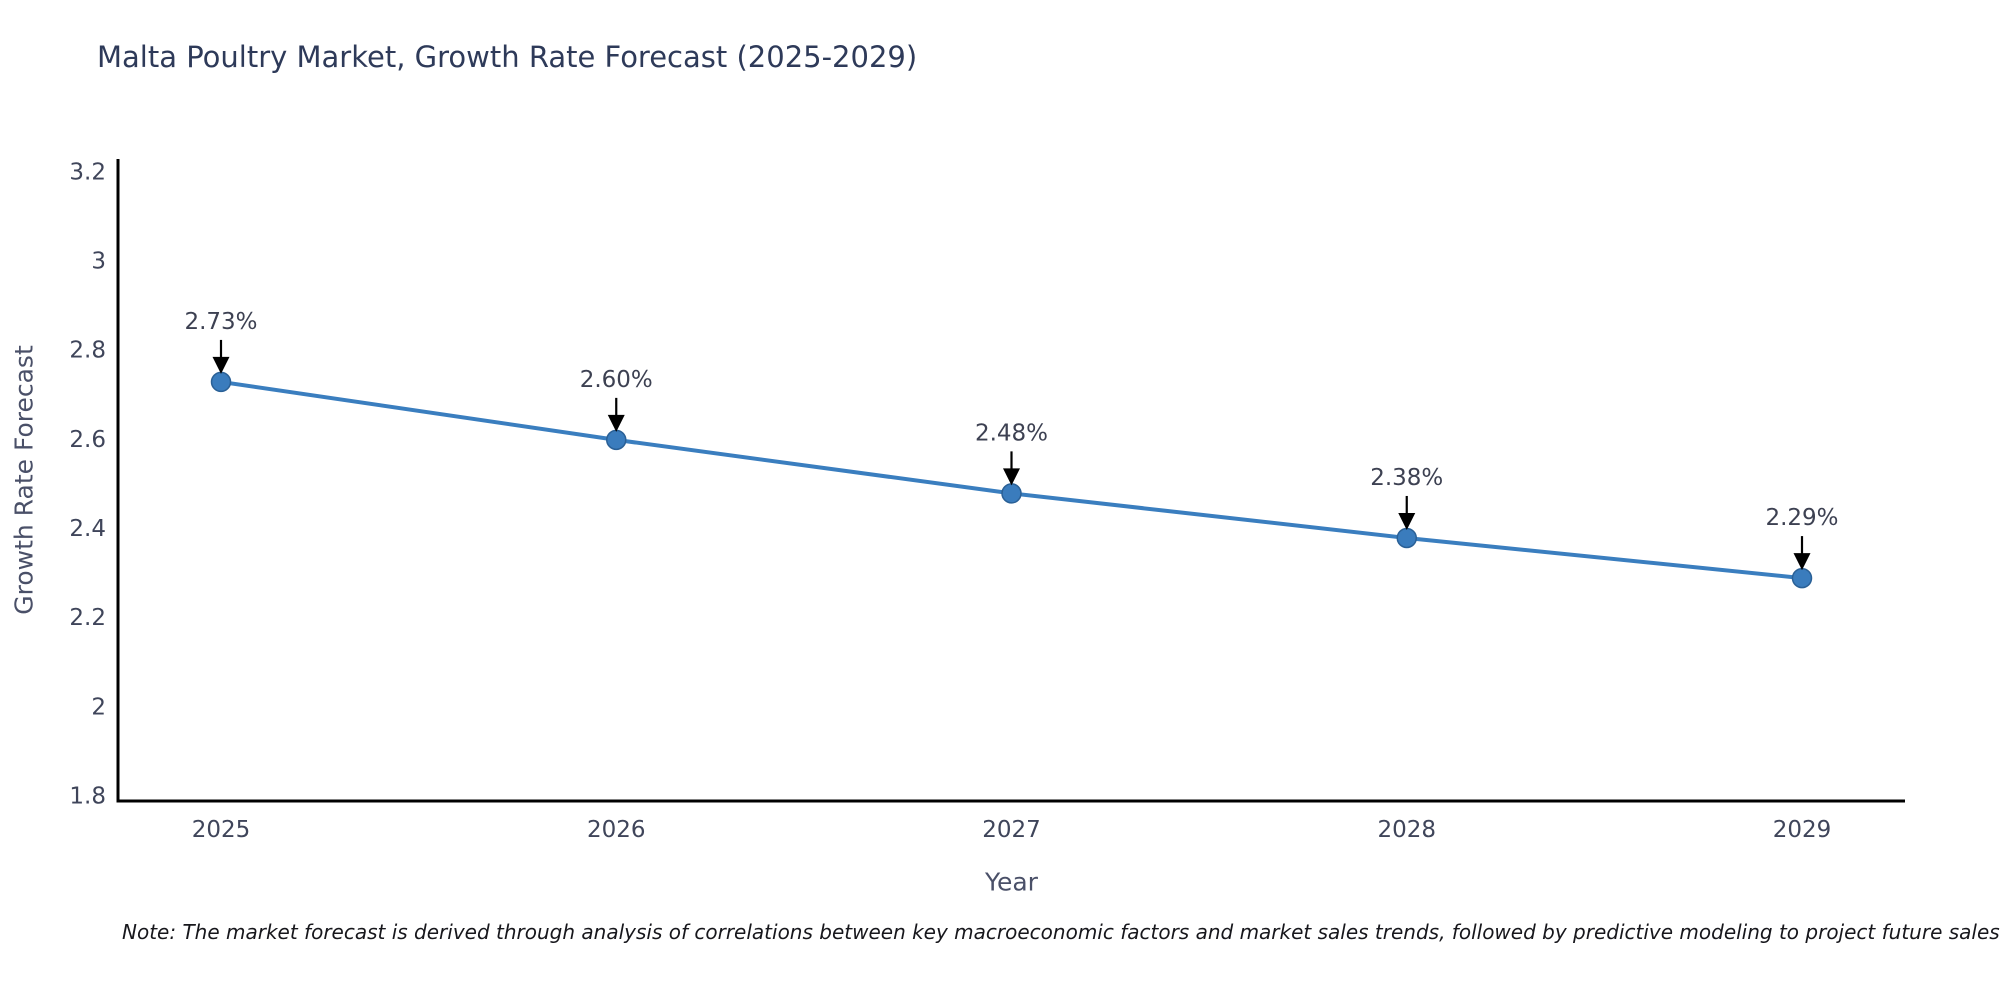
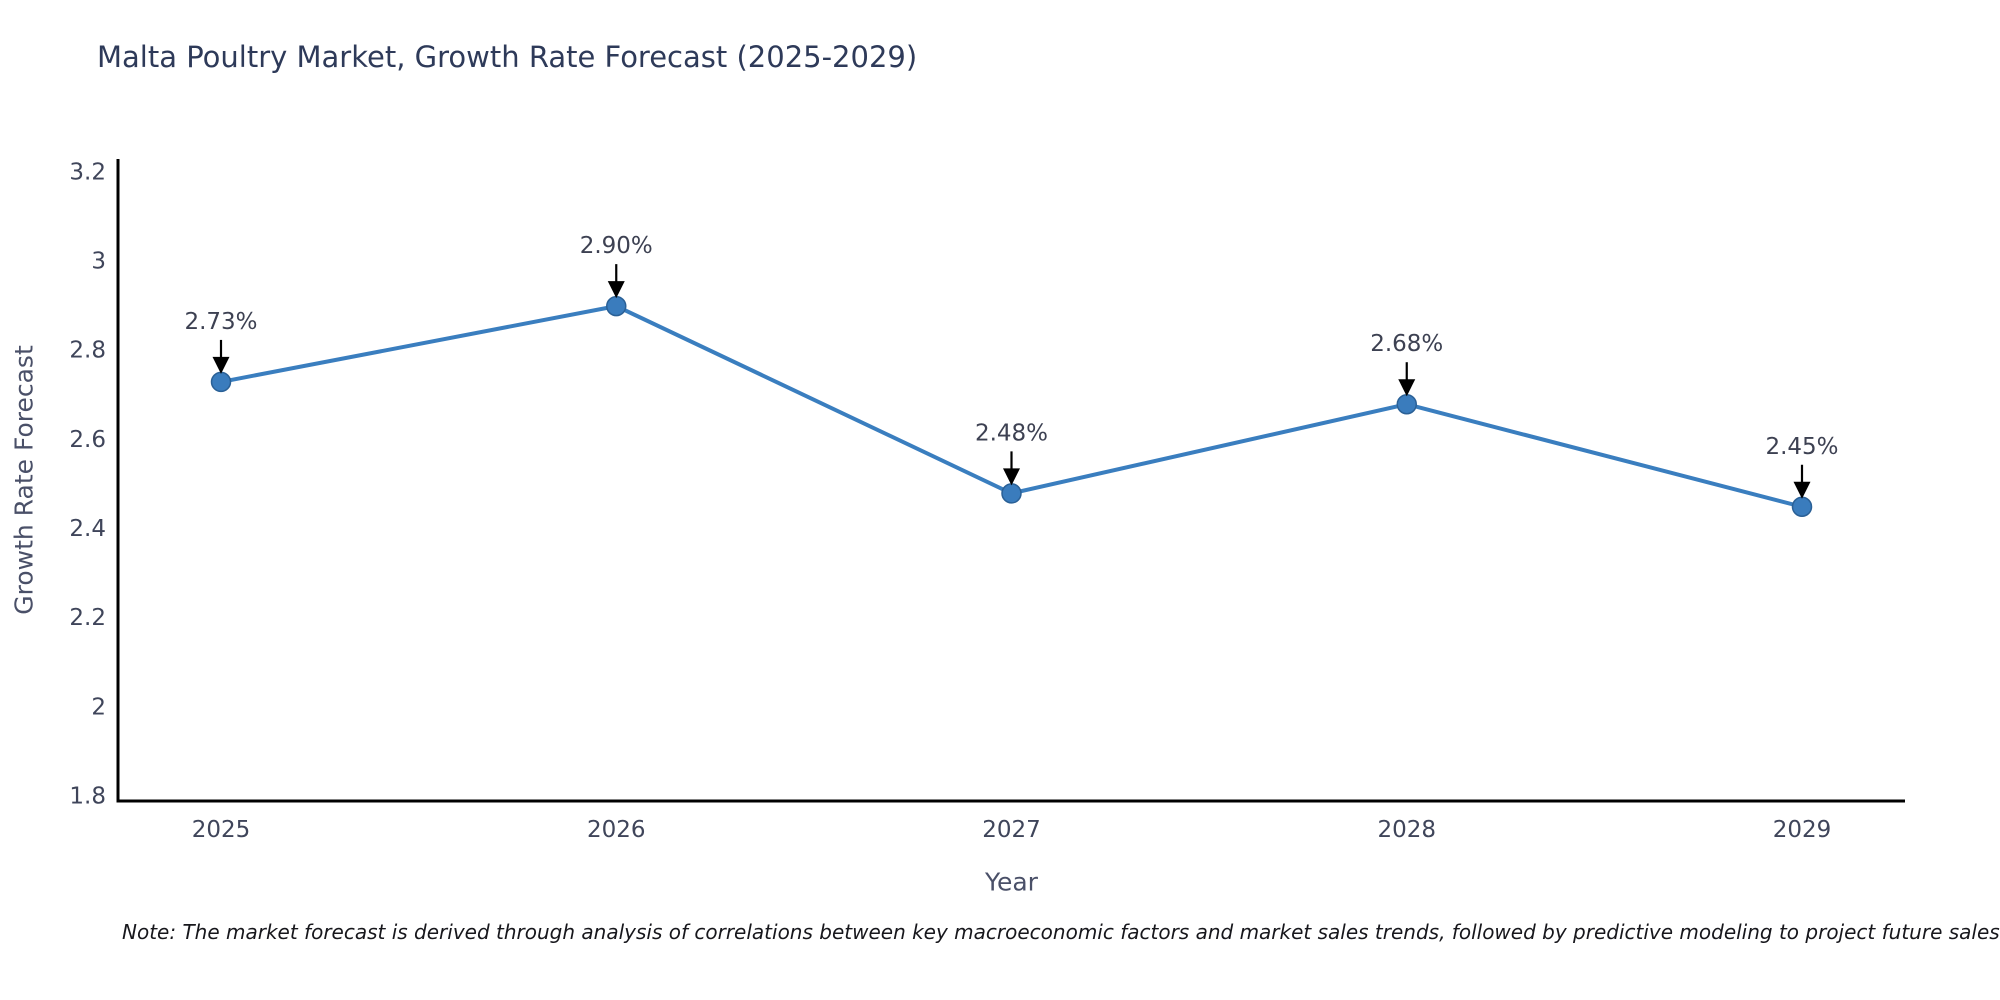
2026: 2.60% -> 2.90%
2028: 2.38% -> 2.68%
2029: 2.29% -> 2.45%
